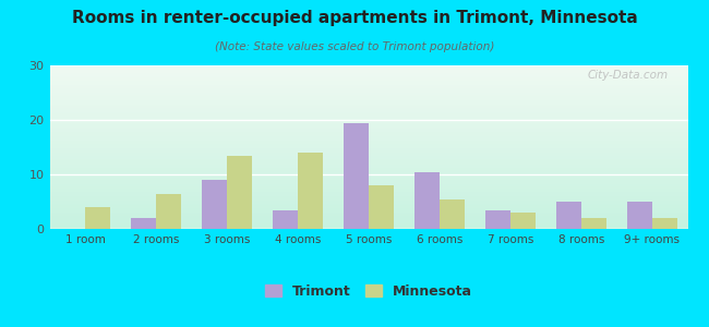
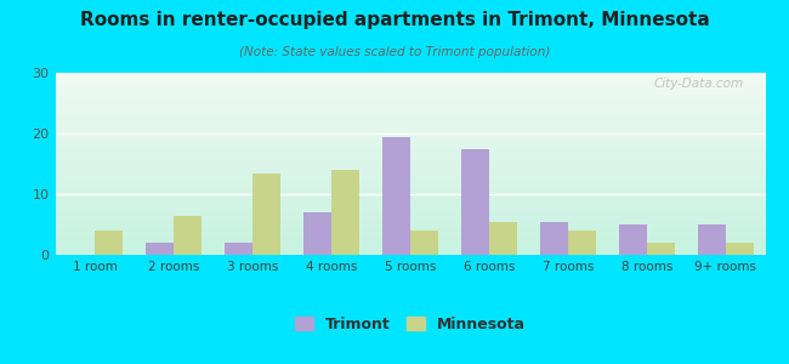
Trimont/3 rooms: 9.0 -> 2.0
Trimont/4 rooms: 3.5 -> 7.0
Minnesota/5 rooms: 8.0 -> 4.0
Trimont/6 rooms: 10.5 -> 17.4
Trimont/7 rooms: 3.5 -> 5.4
Minnesota/7 rooms: 3.0 -> 4.0
